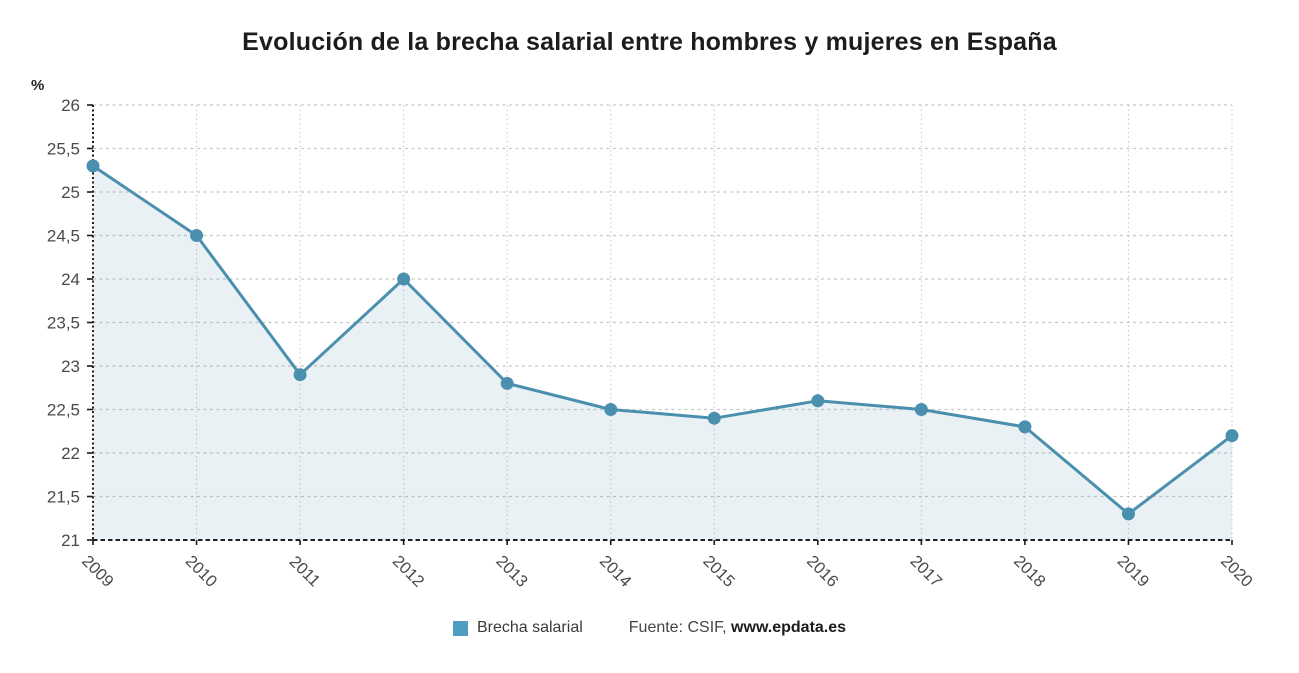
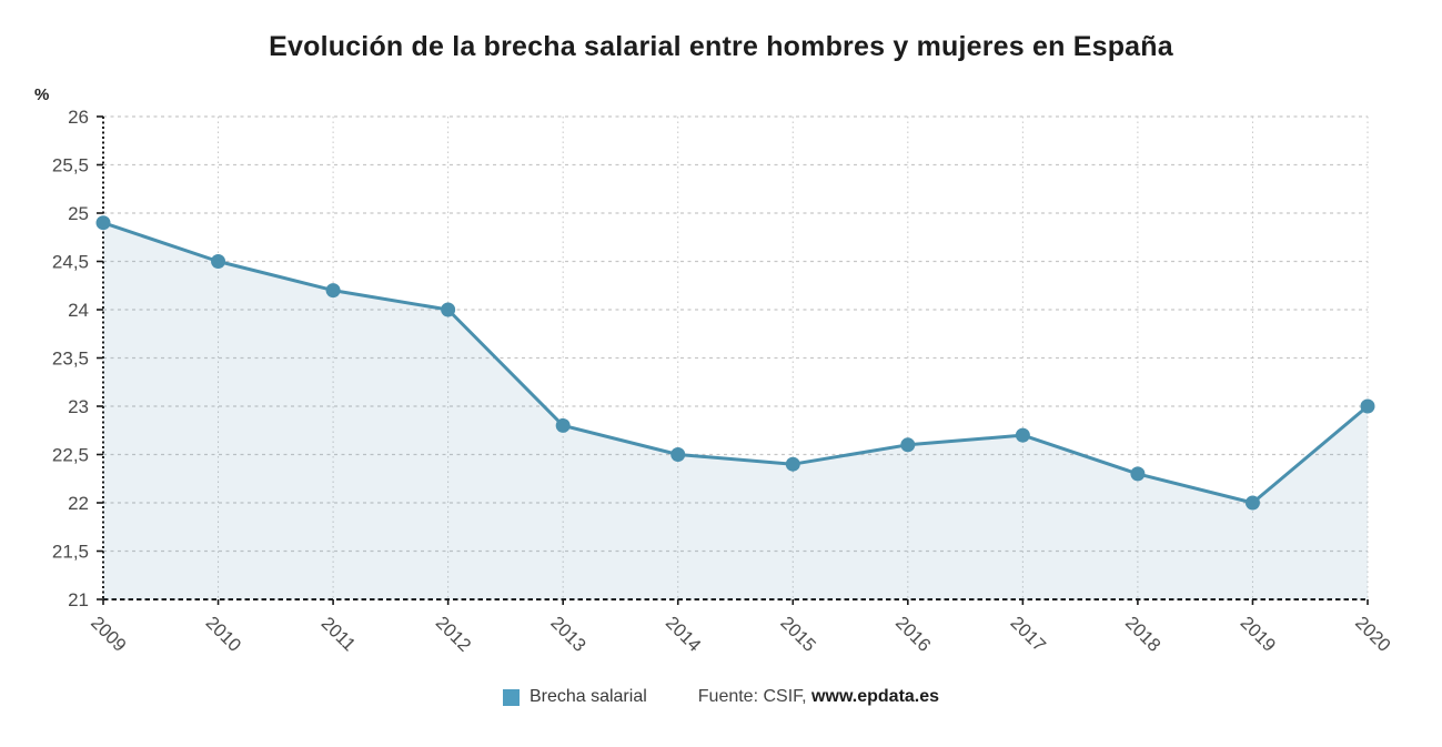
2009: 25.3 -> 24.9
2011: 22.9 -> 24.2
2017: 22.5 -> 22.7
2019: 21.3 -> 22.0
2020: 22.2 -> 23.0
